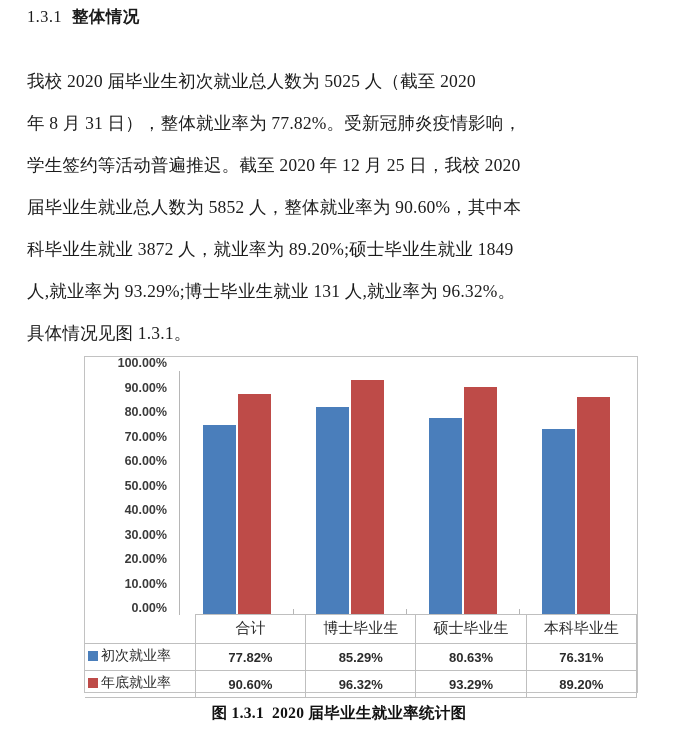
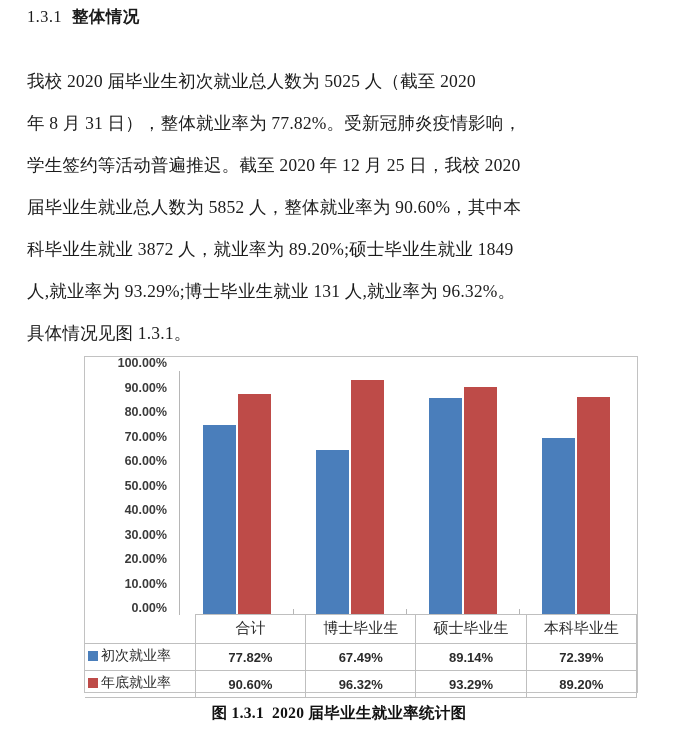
初次就业率/博士毕业生: 85.29% -> 67.49%
初次就业率/硕士毕业生: 80.63% -> 89.14%
初次就业率/本科毕业生: 76.31% -> 72.39%
